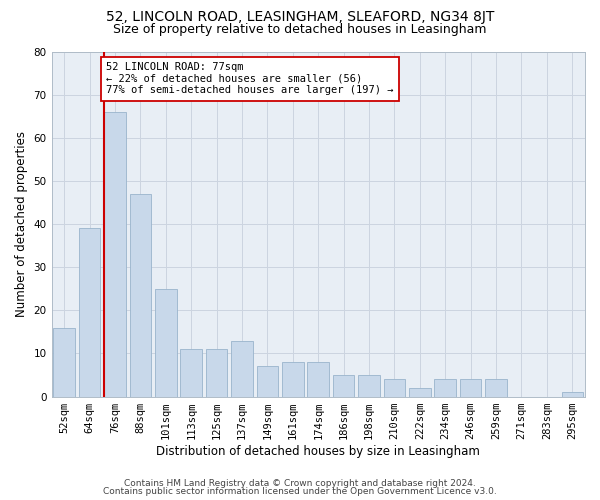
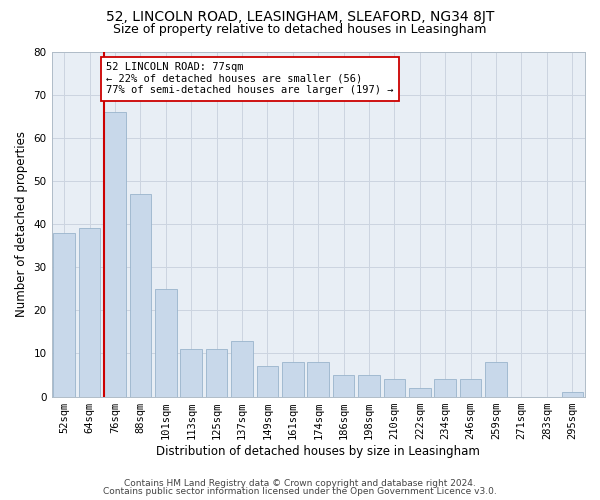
52sqm: 16 -> 38
259sqm: 4 -> 8
